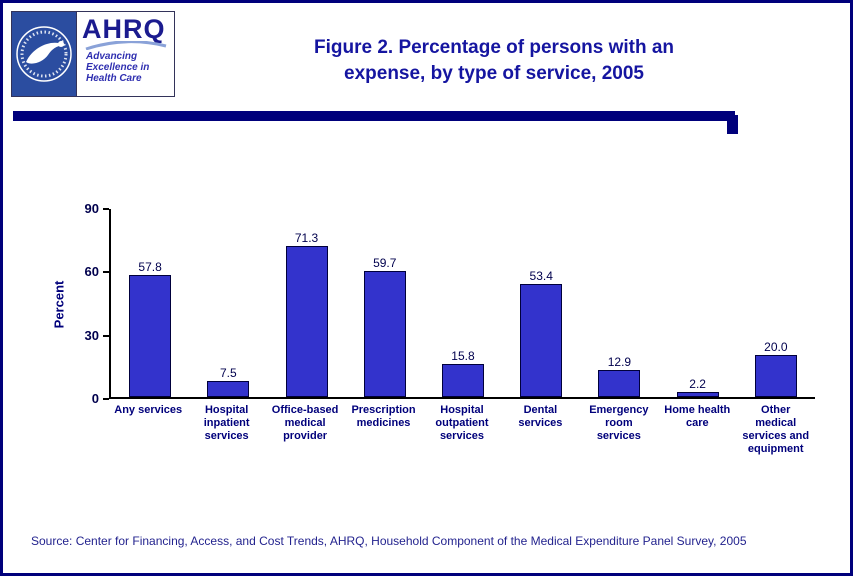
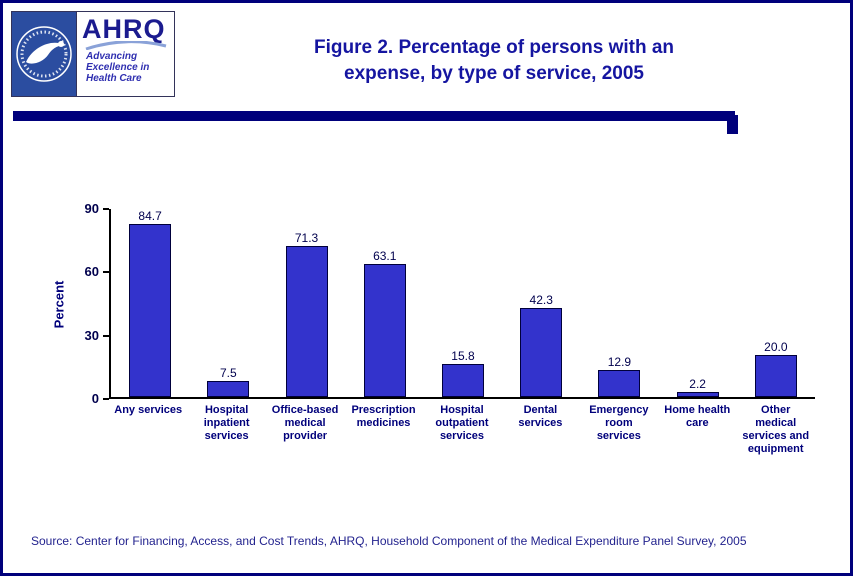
Any services: 57.8 -> 84.7
Prescription medicines: 59.7 -> 63.1
Dental services: 53.4 -> 42.3
